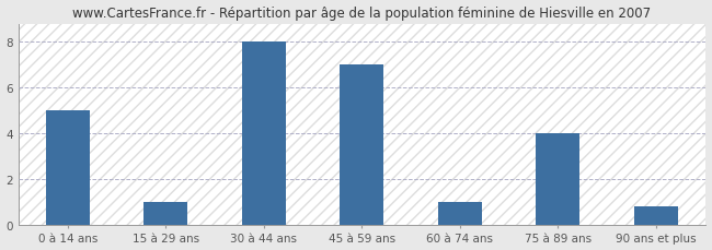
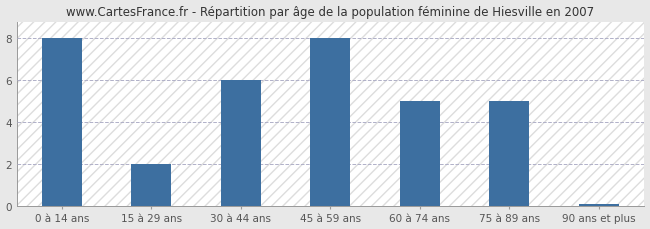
0 à 14 ans: 5.0 -> 8.0
15 à 29 ans: 1.0 -> 2.0
30 à 44 ans: 8.0 -> 6.0
45 à 59 ans: 7.0 -> 8.0
60 à 74 ans: 1.0 -> 5.0
75 à 89 ans: 4.0 -> 5.0
90 ans et plus: 0.8 -> 0.1
